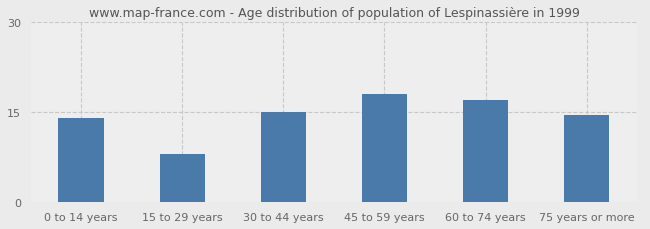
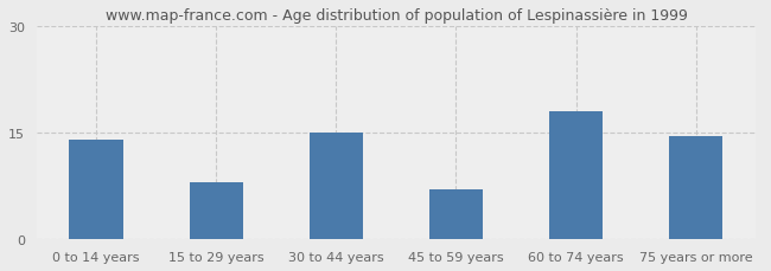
45 to 59 years: 18.0 -> 7.0
60 to 74 years: 17.0 -> 18.0
